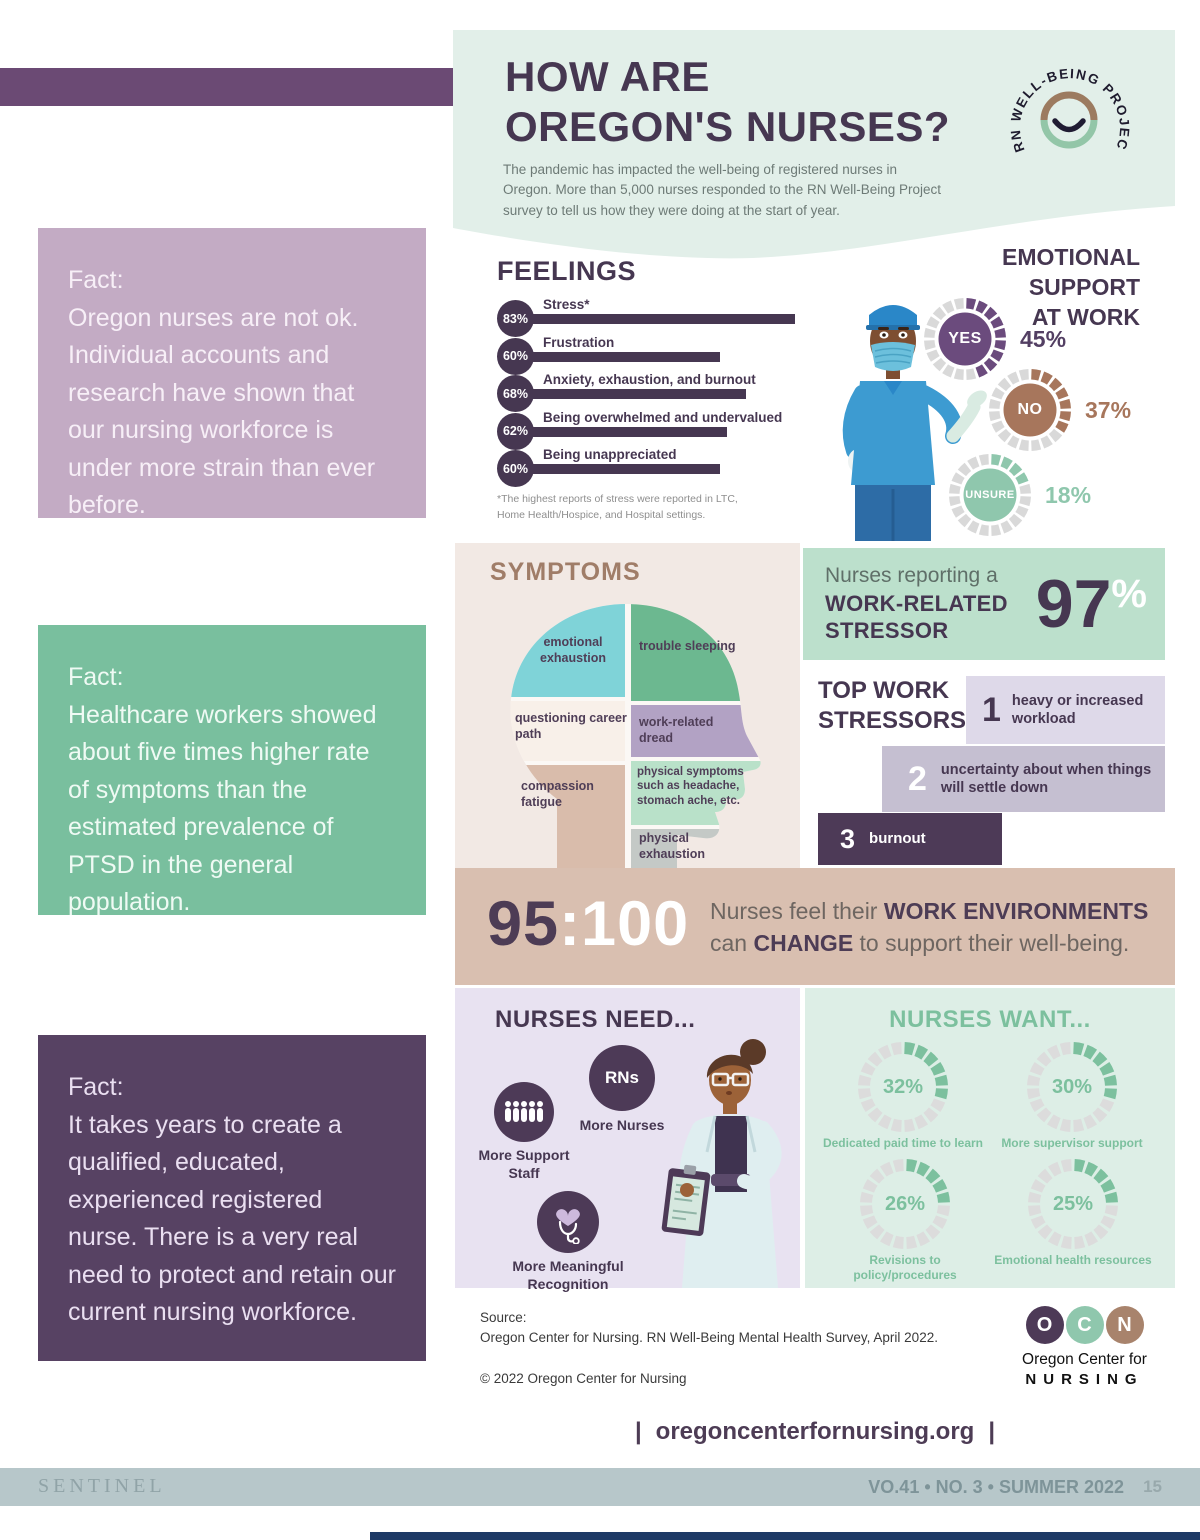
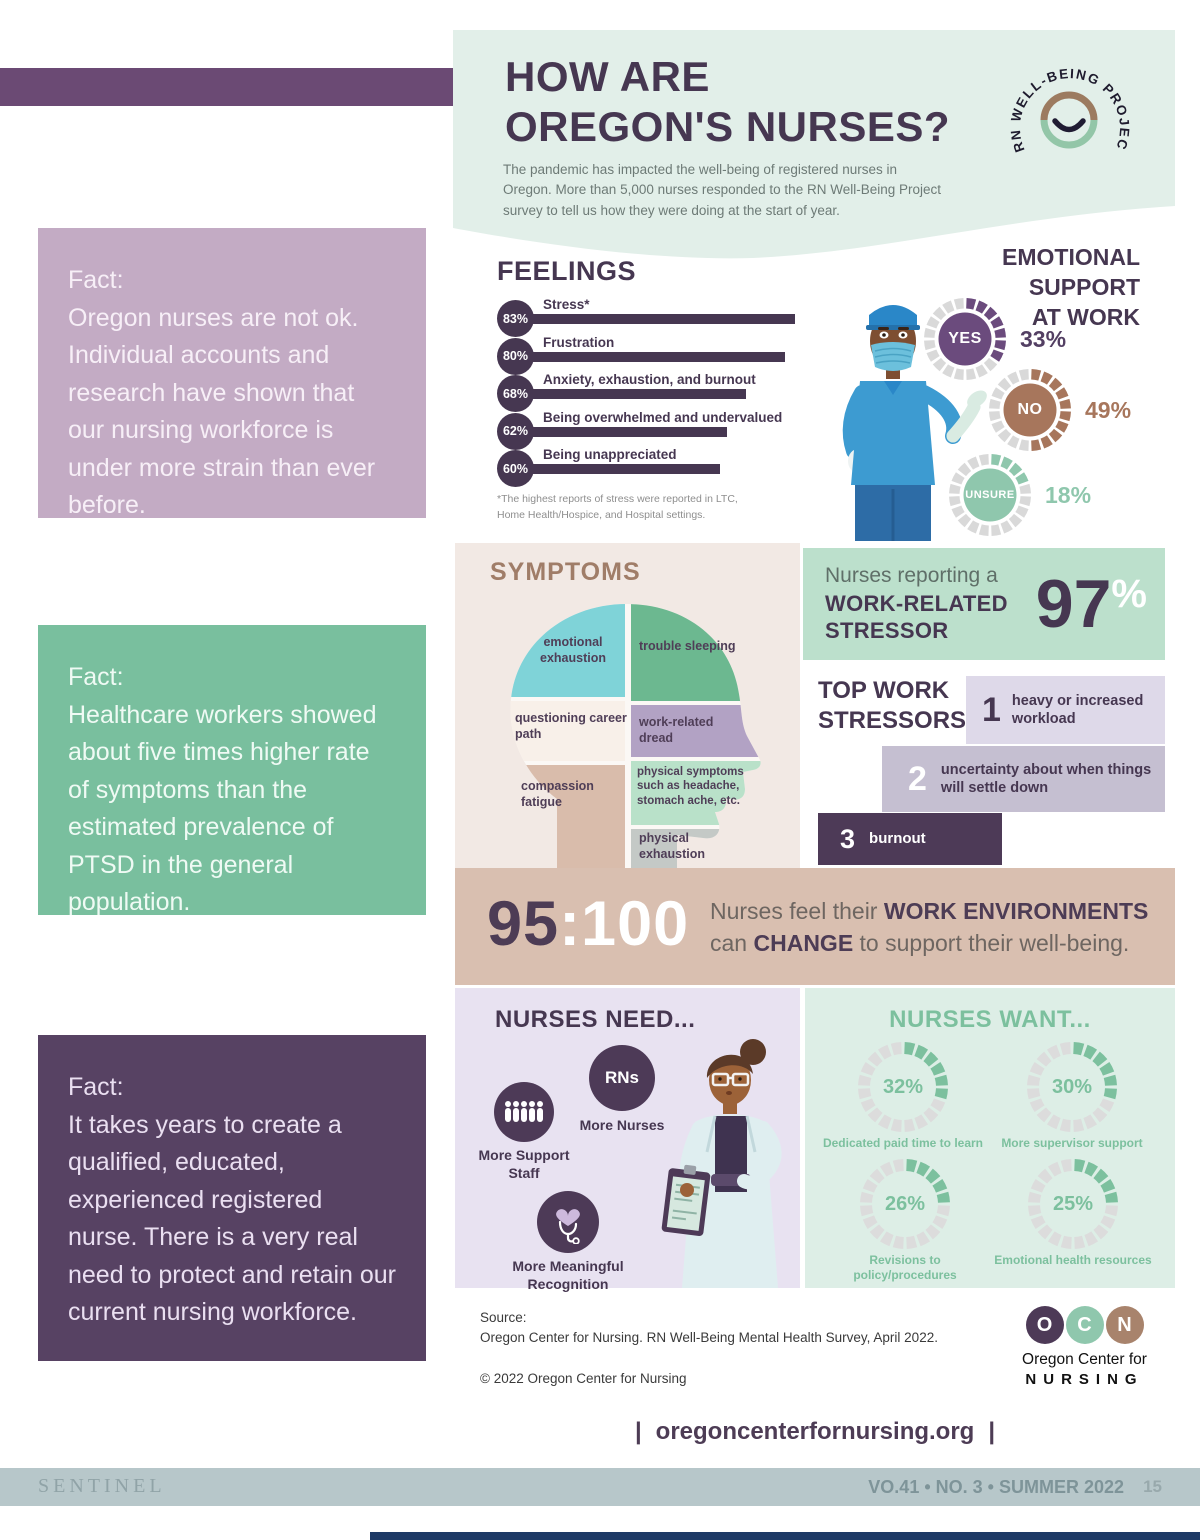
FEELINGS/Frustration: 60% -> 80%
EMOTIONAL SUPPORT AT WORK/YES: 45% -> 33%
EMOTIONAL SUPPORT AT WORK/NO: 37% -> 49%
